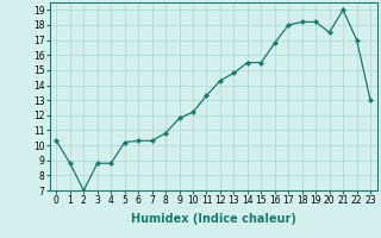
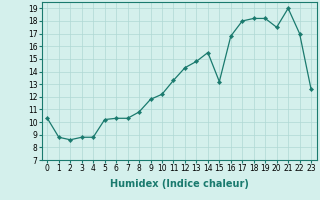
2: 7.0 -> 8.6
15: 15.5 -> 13.2
23: 13.0 -> 12.6
